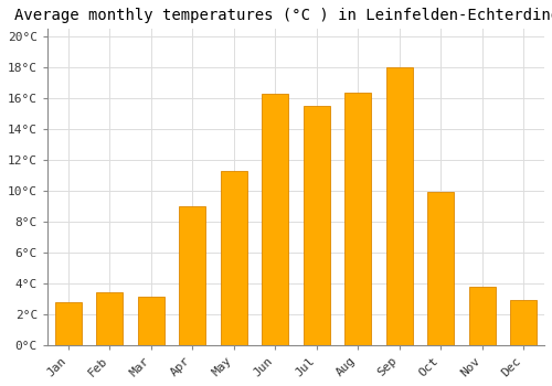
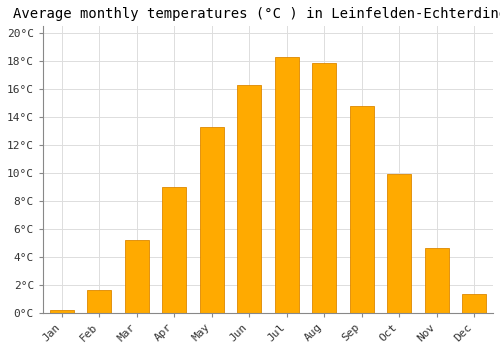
Jan: 2.8°C -> 0.2°C
Feb: 3.4°C -> 1.6°C
Mar: 3.1°C -> 5.2°C
May: 11.3°C -> 13.3°C
Jul: 15.5°C -> 18.3°C
Aug: 16.4°C -> 17.9°C
Sep: 18.0°C -> 14.8°C
Nov: 3.8°C -> 4.6°C
Dec: 2.9°C -> 1.3°C
